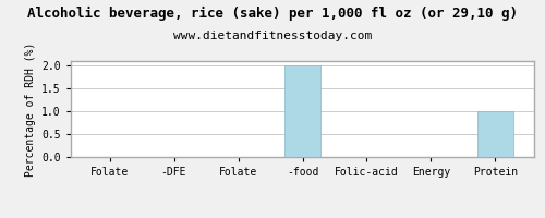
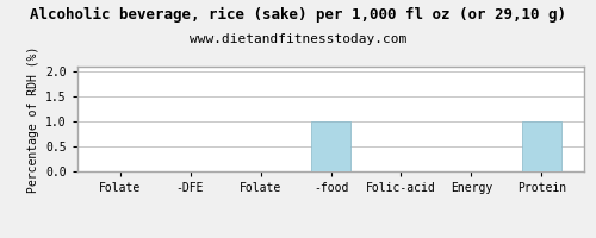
-food: 2 -> 1
